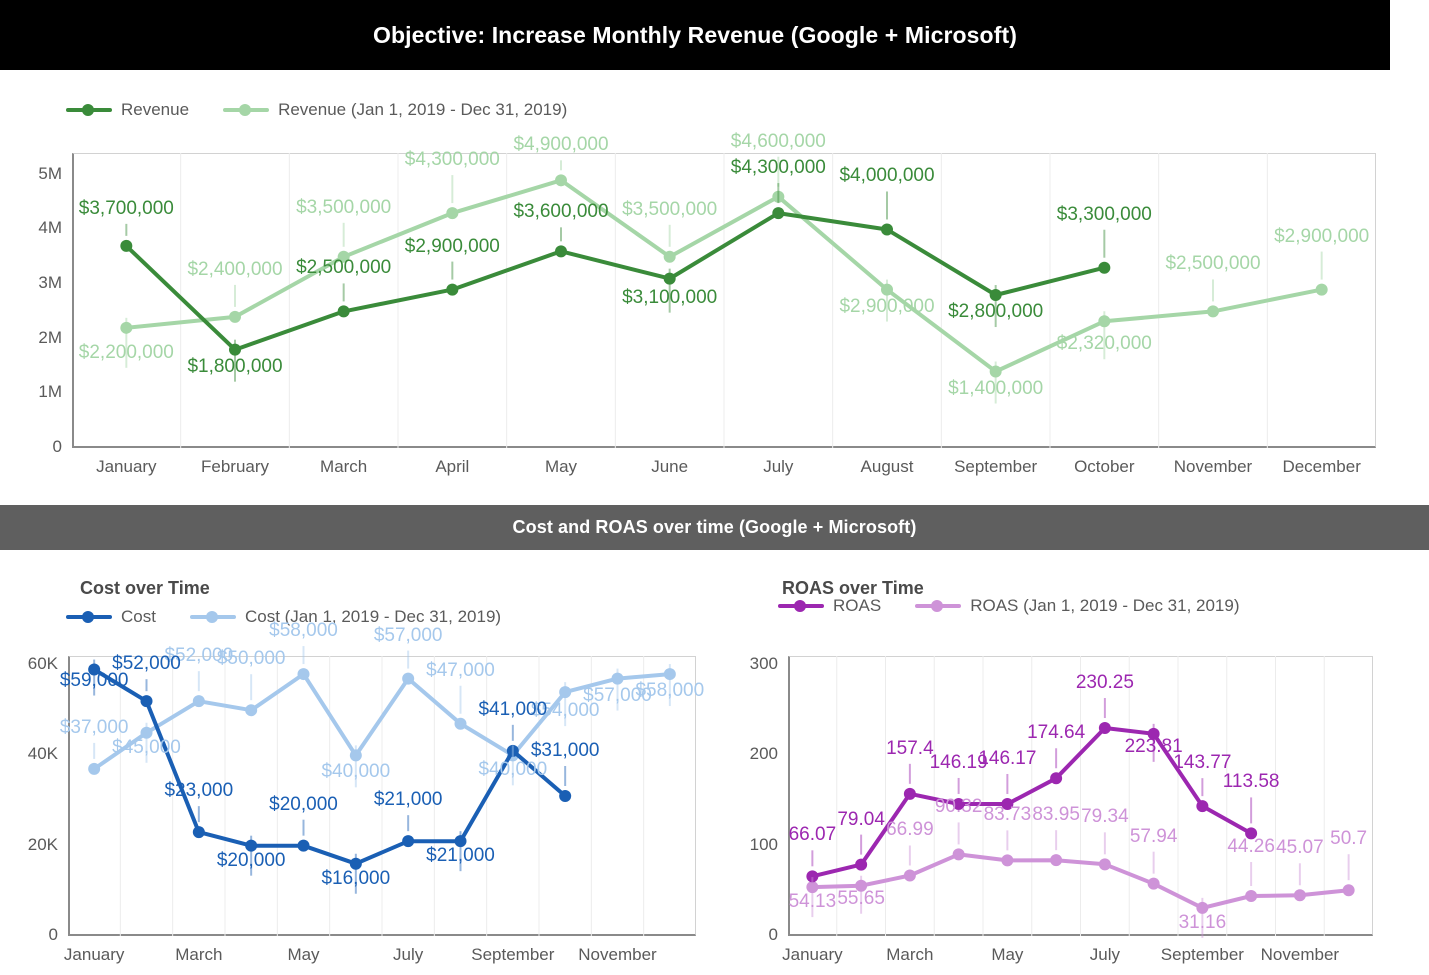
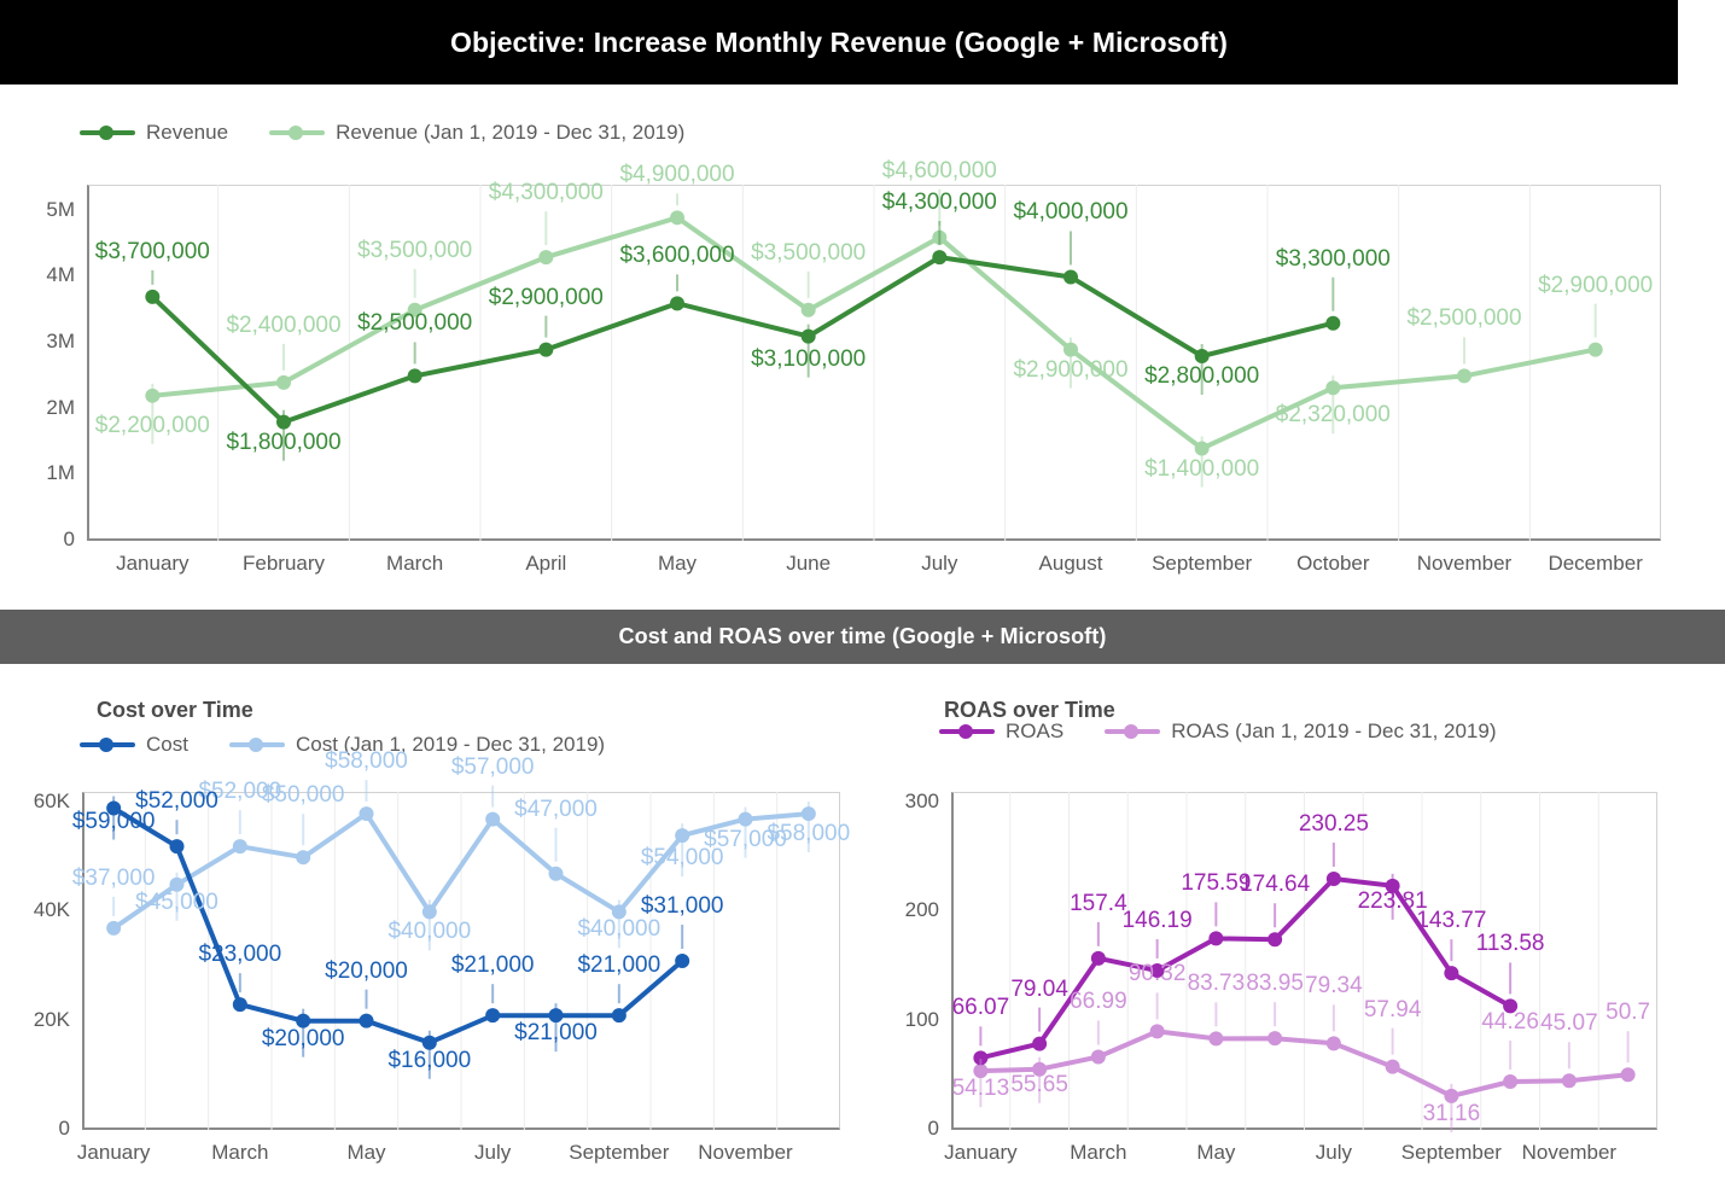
Cost over Time/Cost/September: $41,000 -> $21,000
ROAS over Time/ROAS/May: 146.17 -> 175.59
